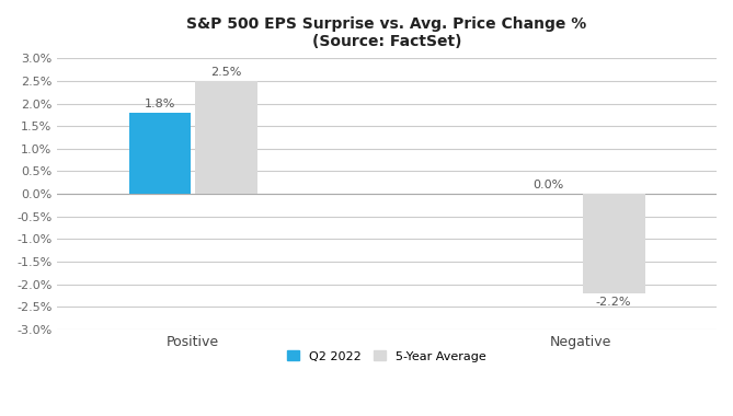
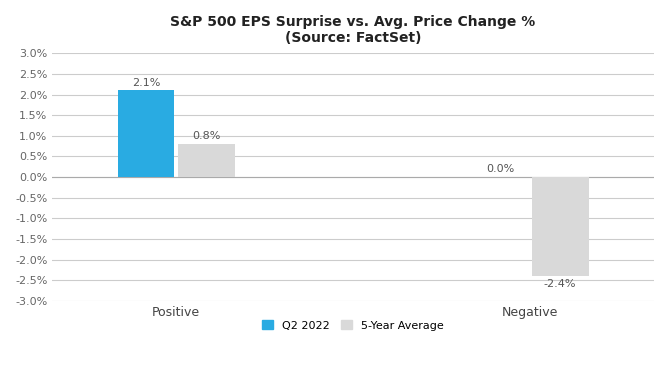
Q2 2022/Positive: 1.8% -> 2.1%
5-Year Average/Positive: 2.5% -> 0.8%
5-Year Average/Negative: -2.2% -> -2.4%
